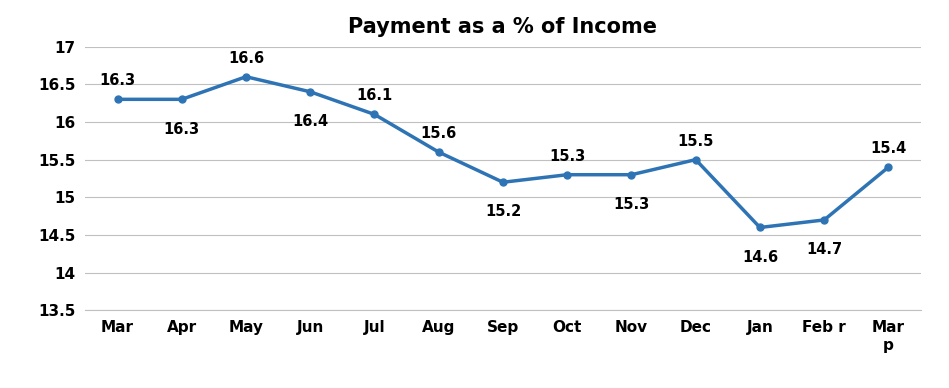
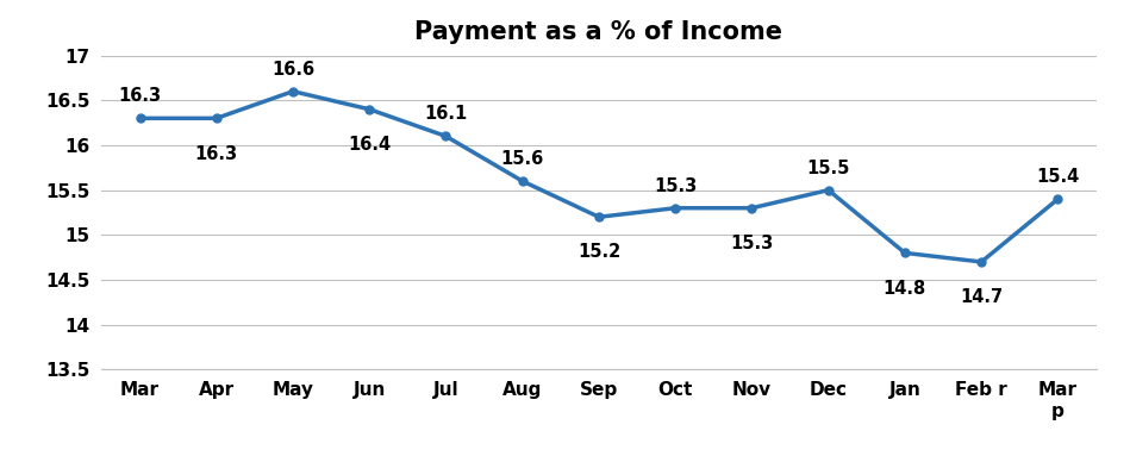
Jan: 14.6 -> 14.8
